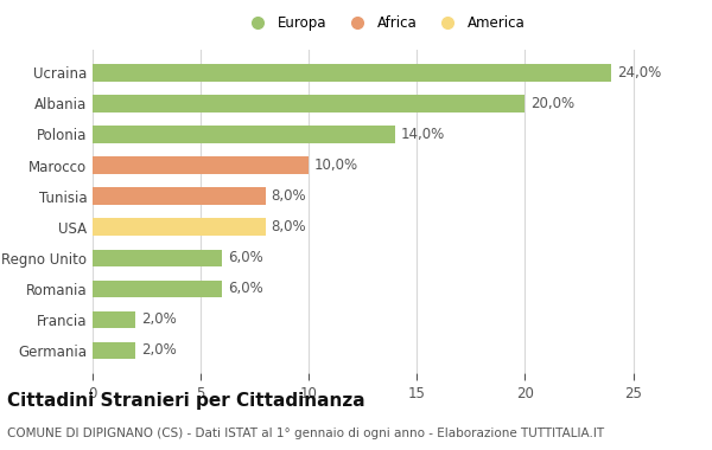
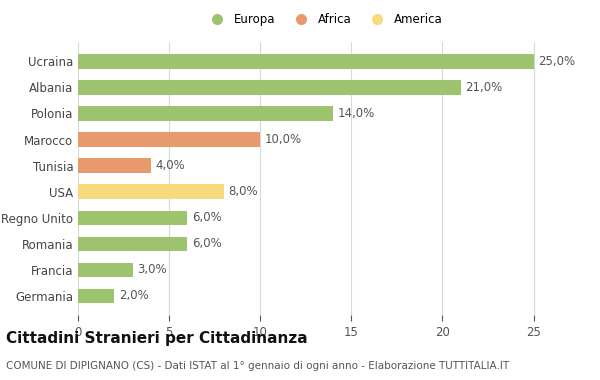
Ucraina: 24,0% -> 25,0%
Albania: 20,0% -> 21,0%
Tunisia: 8,0% -> 4,0%
Francia: 2,0% -> 3,0%
